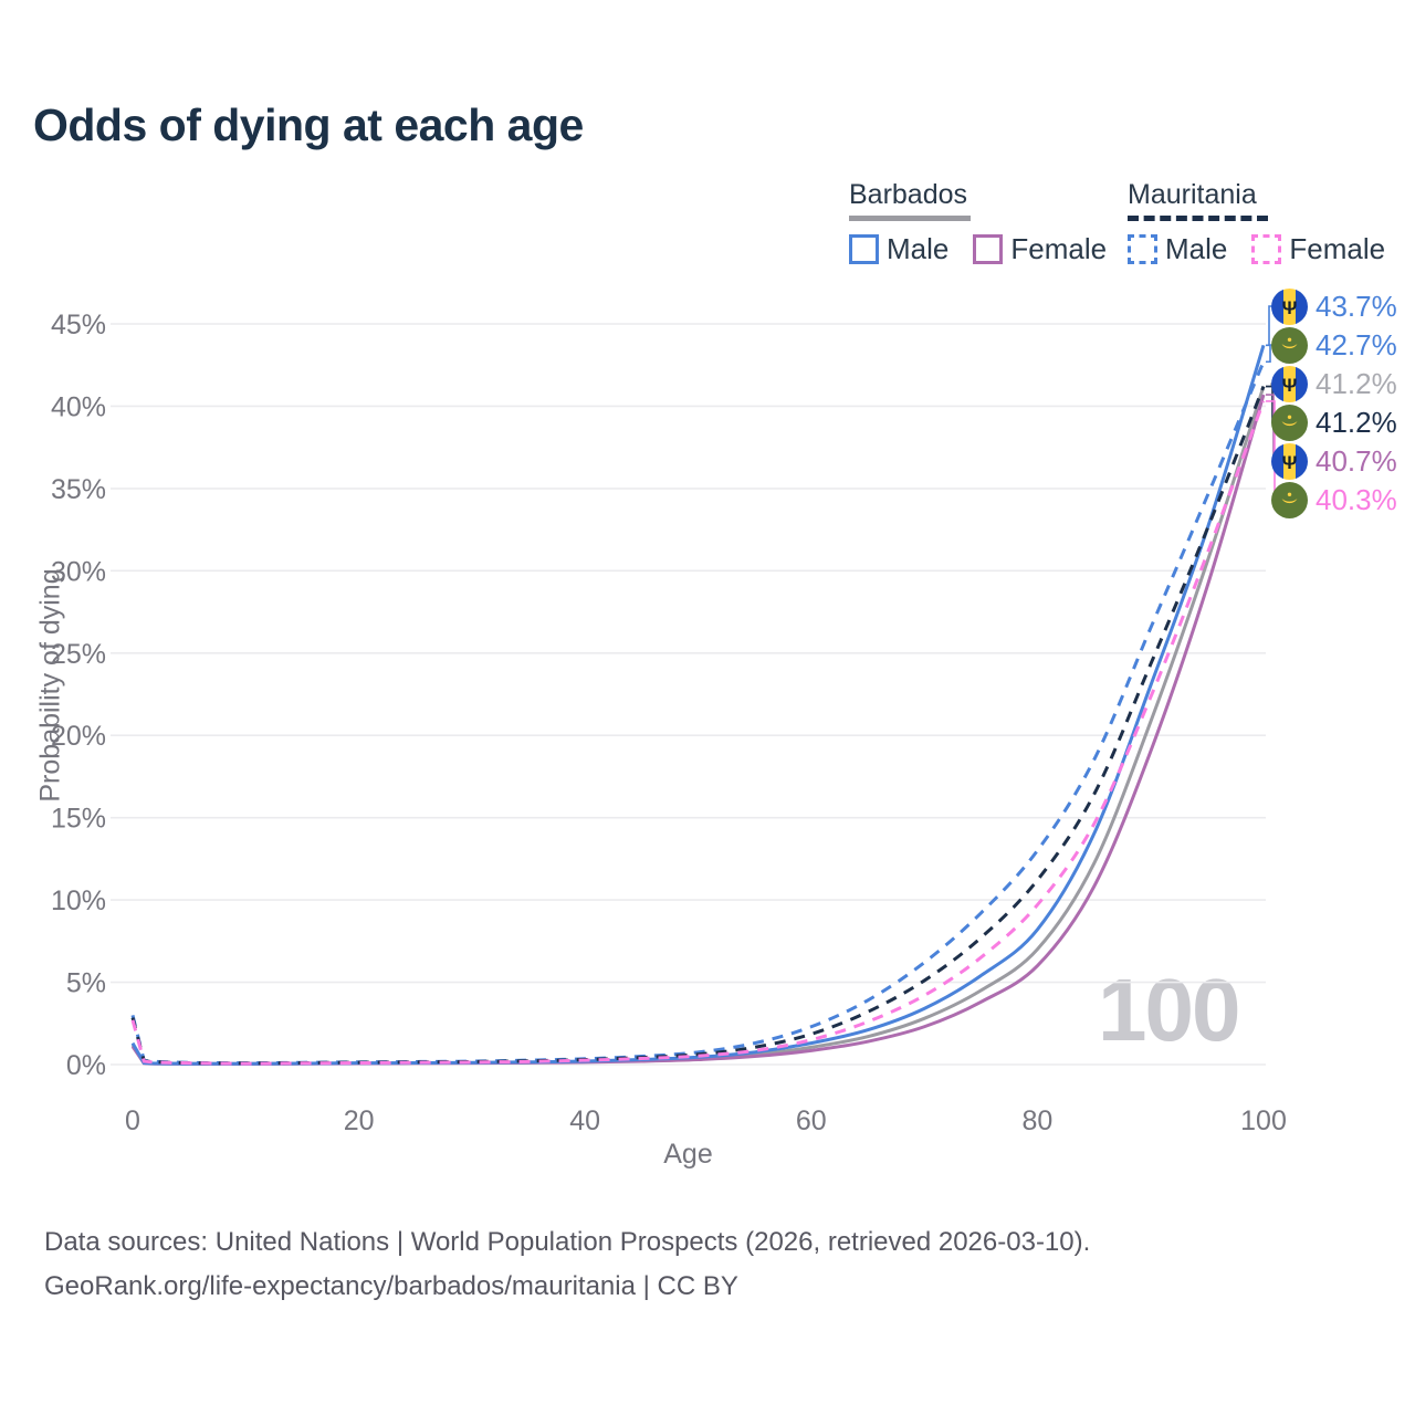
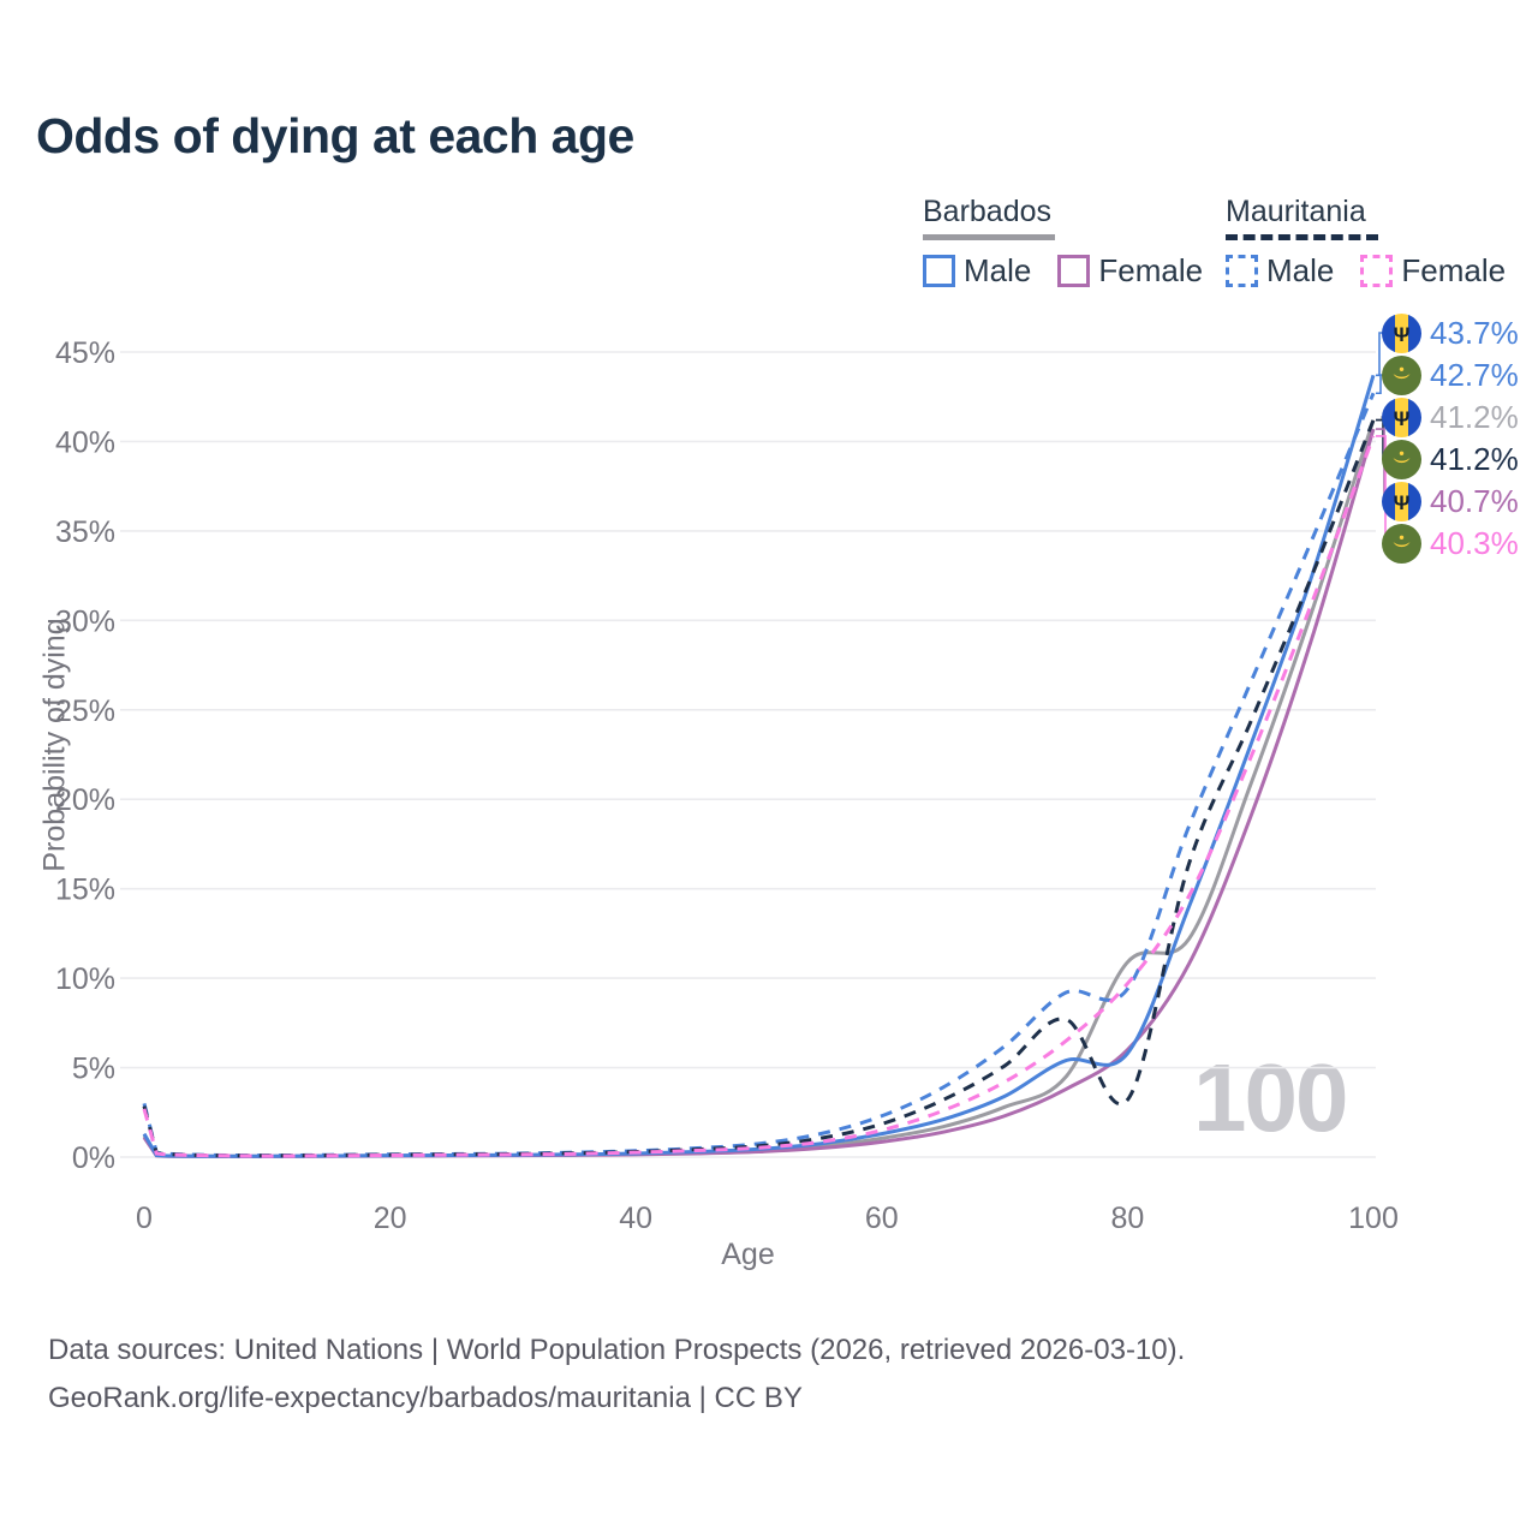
Barbados Male/80: 8.2% -> 5.8%
Mauritania Male/80: 13.0% -> 9.4%
Barbados/80: 7.0% -> 10.9%
Mauritania/80: 11.2% -> 3.2%
